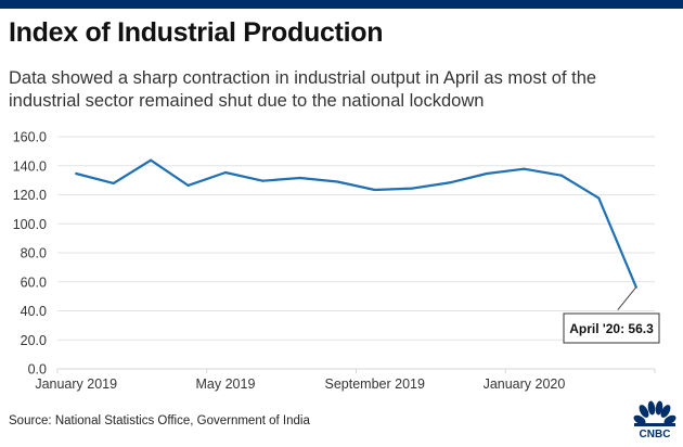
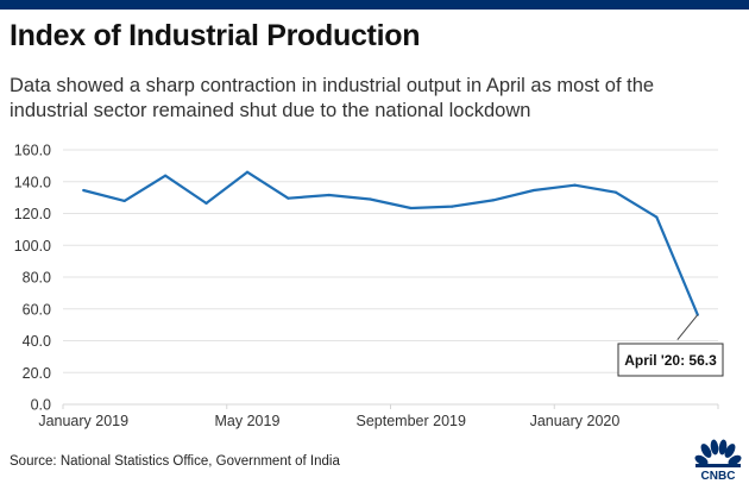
May 2019: 135 -> 146
